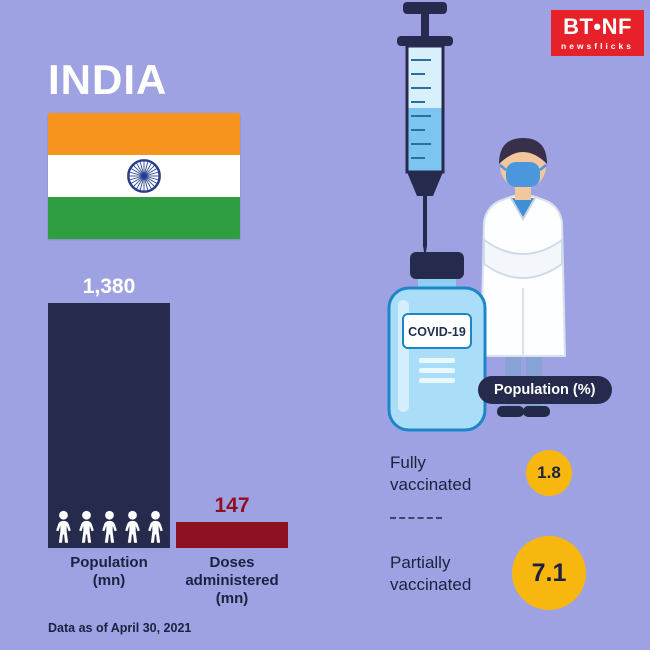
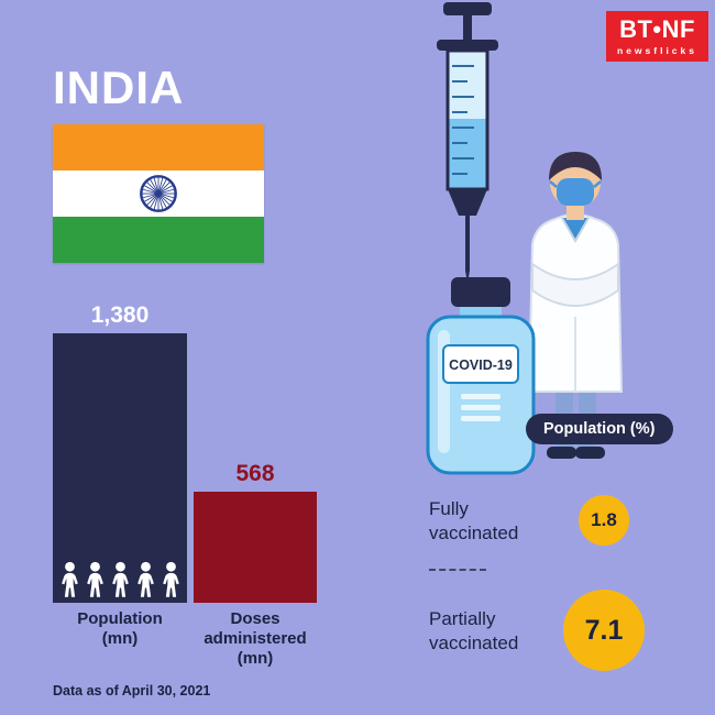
Doses administered (mn): 147 -> 568
